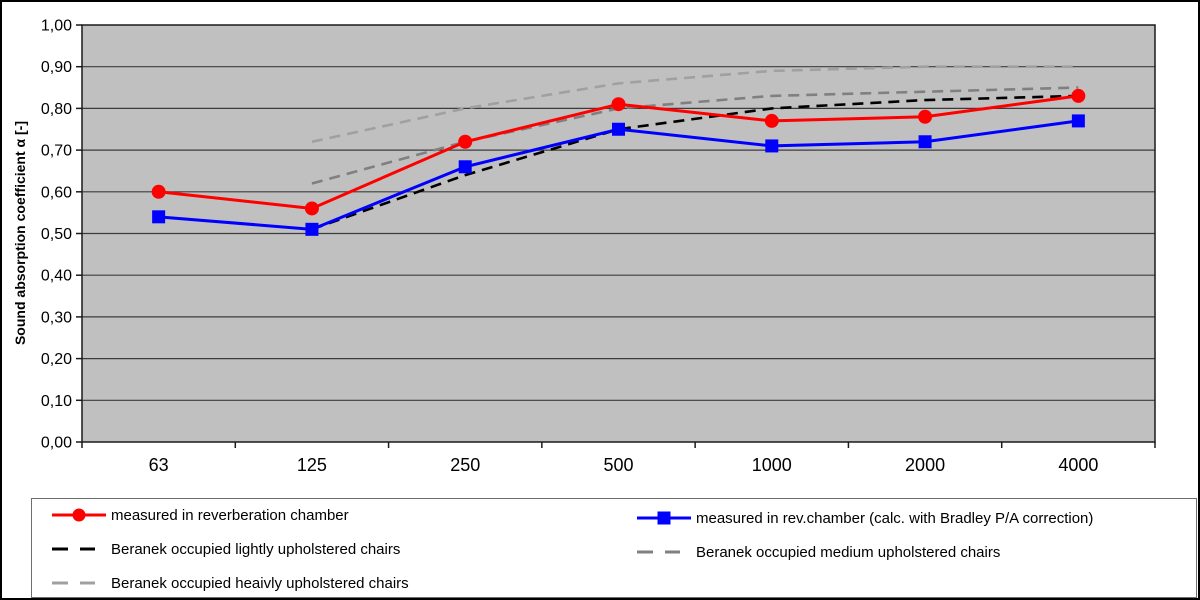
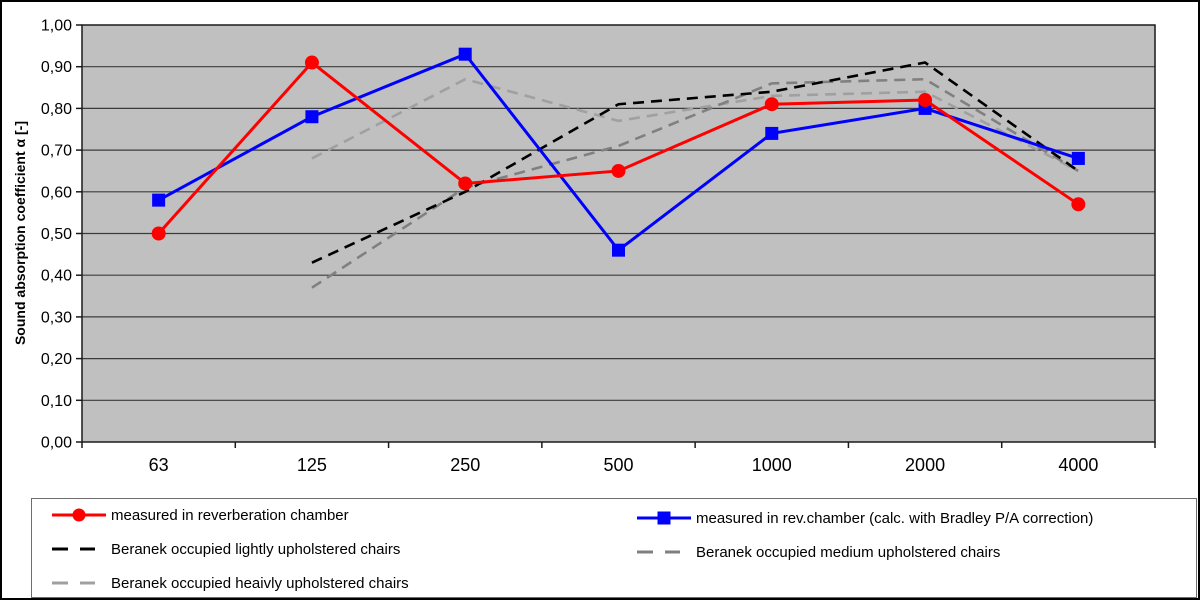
measured in reverberation chamber/63: 0,60 -> 0,50
measured in rev.chamber (calc. with Bradley P/A correction)/63: 0,54 -> 0,58
measured in reverberation chamber/125: 0,56 -> 0,91
measured in rev.chamber (calc. with Bradley P/A correction)/125: 0,51 -> 0,78
Beranek occupied lightly upholstered chairs/125: 0,51 -> 0,43
Beranek occupied medium upholstered chairs/125: 0,62 -> 0,37
Beranek occupied heaivly upholstered chairs/125: 0,72 -> 0,68
measured in reverberation chamber/250: 0,72 -> 0,62
measured in rev.chamber (calc. with Bradley P/A correction)/250: 0,66 -> 0,93
Beranek occupied lightly upholstered chairs/250: 0,64 -> 0,60
Beranek occupied medium upholstered chairs/250: 0,72 -> 0,61
Beranek occupied heaivly upholstered chairs/250: 0,80 -> 0,87
measured in reverberation chamber/500: 0,81 -> 0,65
measured in rev.chamber (calc. with Bradley P/A correction)/500: 0,75 -> 0,46
Beranek occupied lightly upholstered chairs/500: 0,75 -> 0,81
Beranek occupied medium upholstered chairs/500: 0,80 -> 0,71
Beranek occupied heaivly upholstered chairs/500: 0,86 -> 0,77
measured in reverberation chamber/1000: 0,77 -> 0,81
measured in rev.chamber (calc. with Bradley P/A correction)/1000: 0,71 -> 0,74
Beranek occupied lightly upholstered chairs/1000: 0,80 -> 0,84
Beranek occupied medium upholstered chairs/1000: 0,83 -> 0,86
Beranek occupied heaivly upholstered chairs/1000: 0,89 -> 0,83
measured in reverberation chamber/2000: 0,78 -> 0,82
measured in rev.chamber (calc. with Bradley P/A correction)/2000: 0,72 -> 0,80
Beranek occupied lightly upholstered chairs/2000: 0,82 -> 0,91
Beranek occupied medium upholstered chairs/2000: 0,84 -> 0,87
Beranek occupied heaivly upholstered chairs/2000: 0,90 -> 0,84
measured in reverberation chamber/4000: 0,83 -> 0,57
measured in rev.chamber (calc. with Bradley P/A correction)/4000: 0,77 -> 0,68
Beranek occupied lightly upholstered chairs/4000: 0,83 -> 0,65
Beranek occupied medium upholstered chairs/4000: 0,85 -> 0,65
Beranek occupied heaivly upholstered chairs/4000: 0,90 -> 0,65
